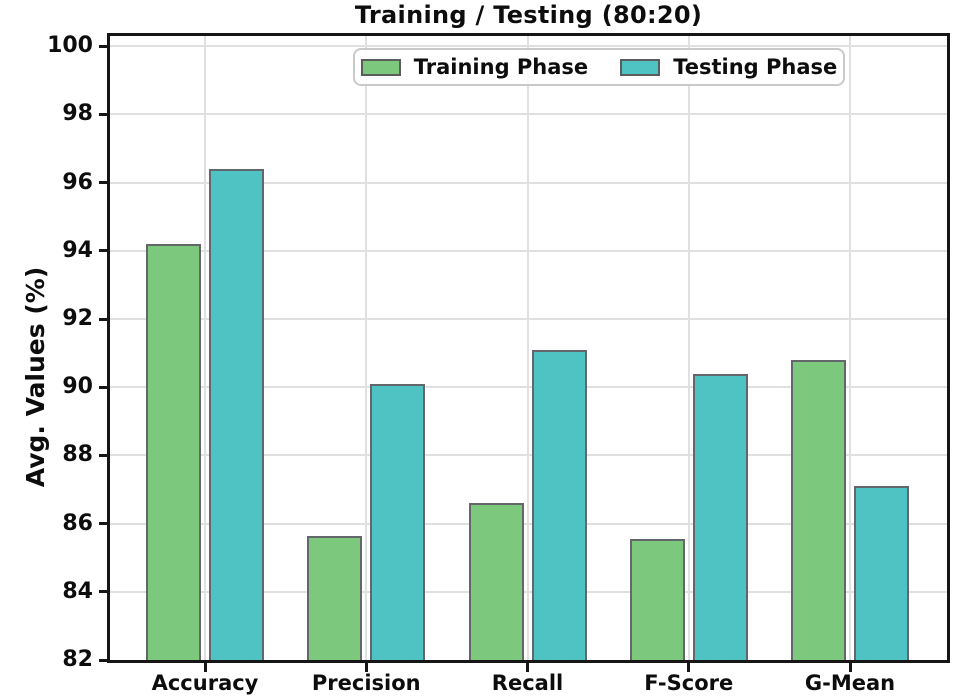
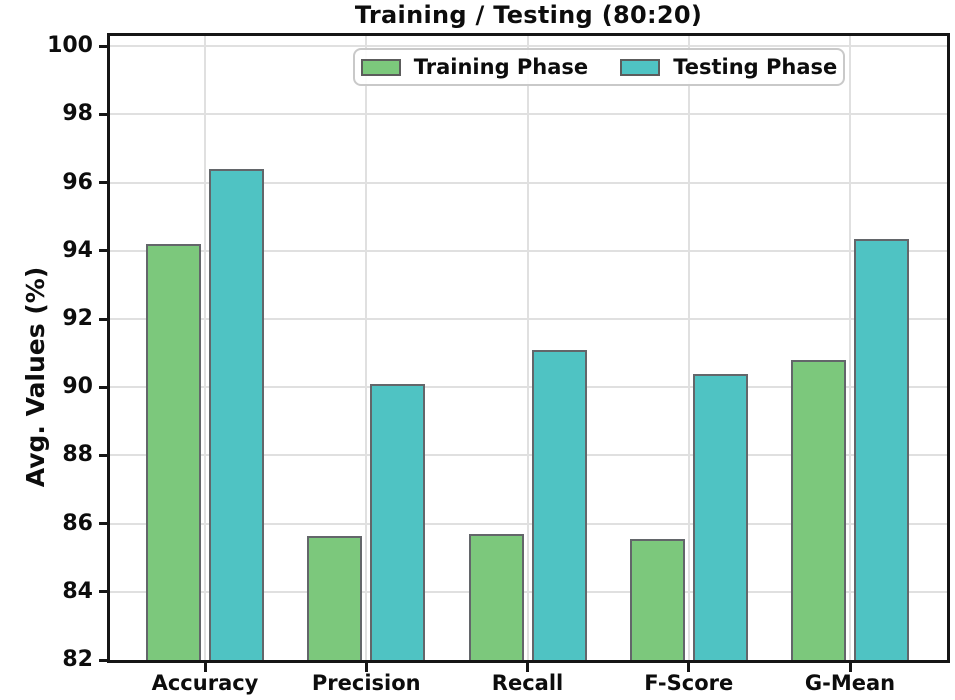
Training Phase/Recall: 86.6 -> 85.7
Testing Phase/G-Mean: 87.1 -> 94.3
